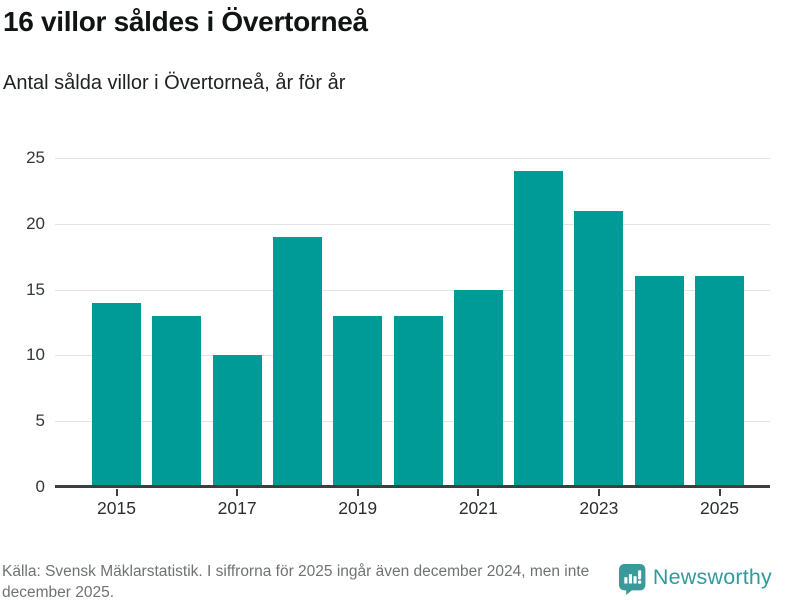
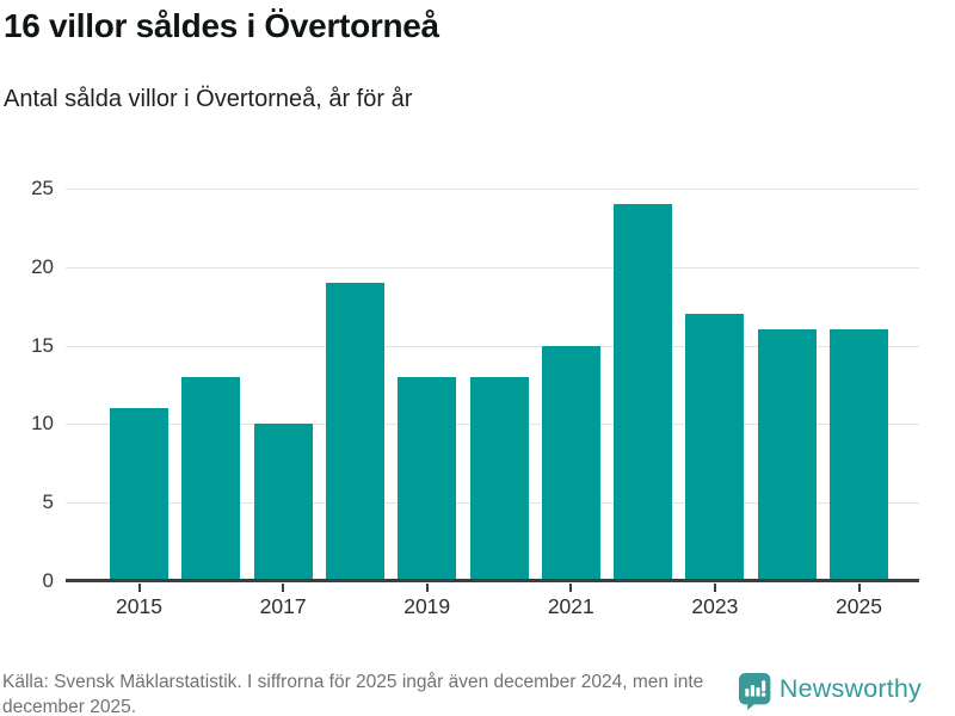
2015: 14 -> 11
2023: 21 -> 17
